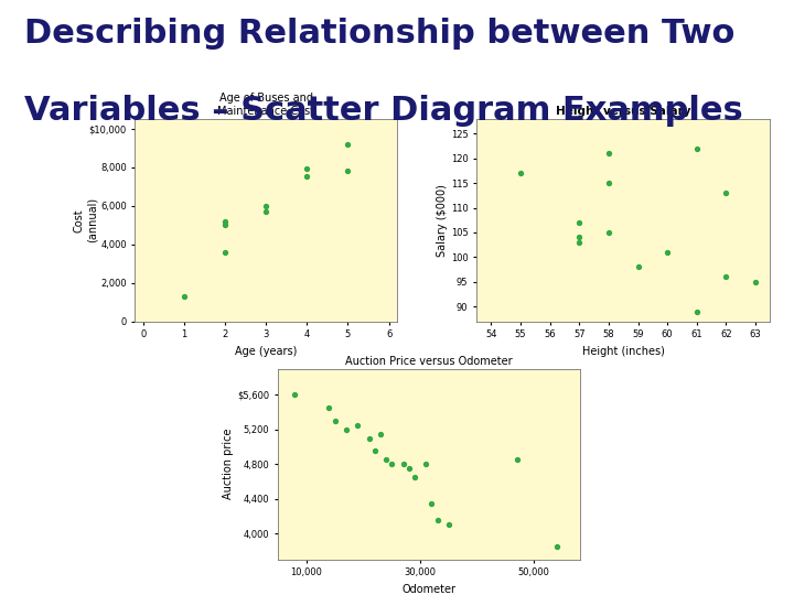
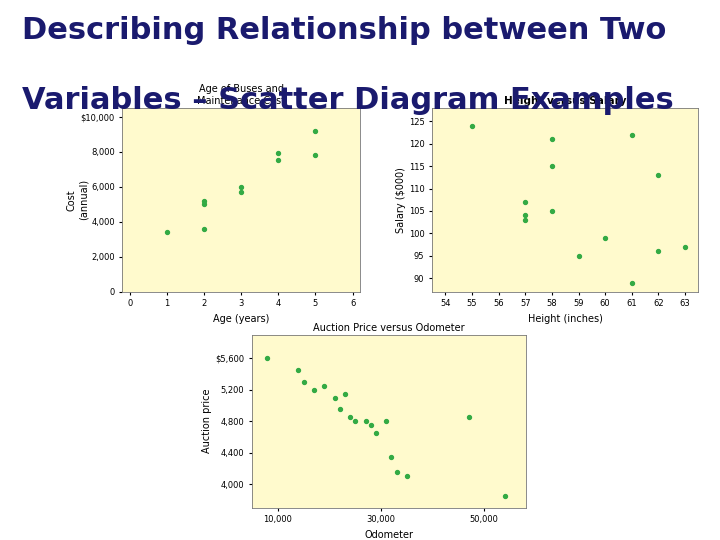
1: 1,300 -> 3,400
55: 117 -> 124
59: 98 -> 95
60: 101 -> 99
63: 95 -> 97
